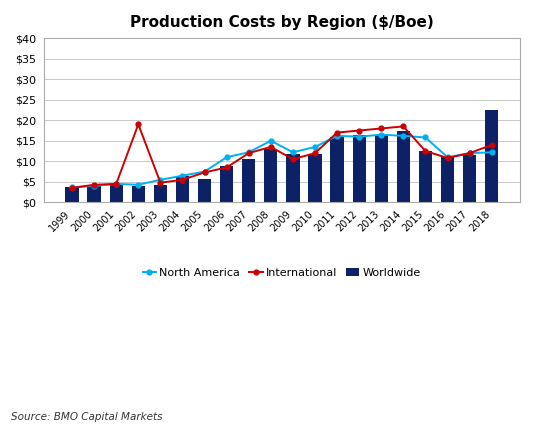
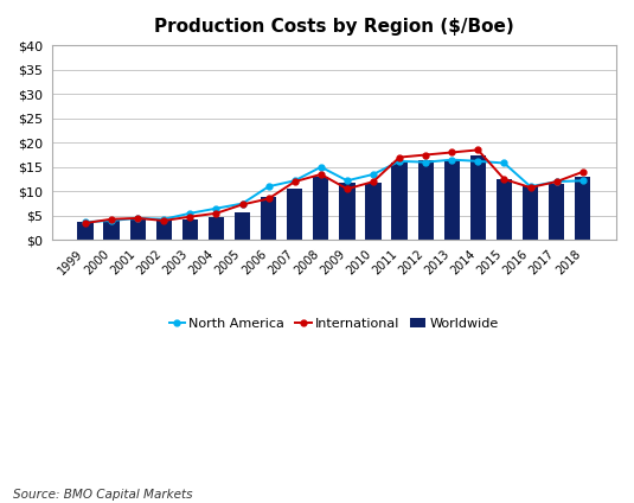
International/2002: $19.0 -> $4.0
Worldwide/2004: $6.5 -> $4.7
Worldwide/2018: $22.5 -> $13.0
